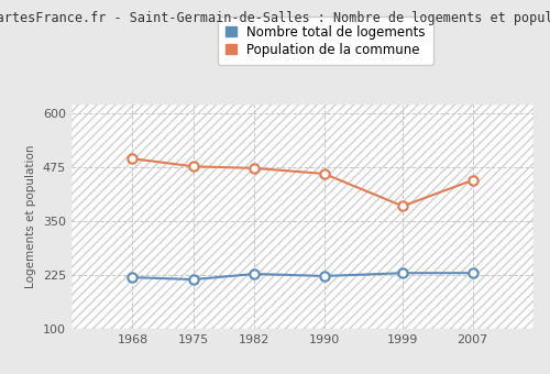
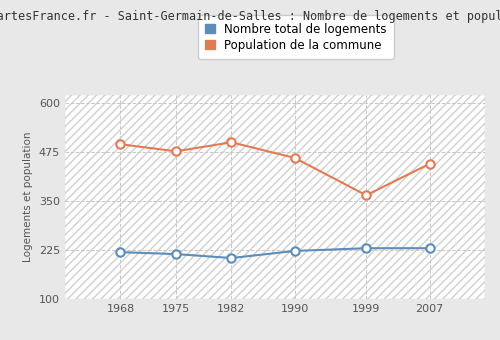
Nombre total de logements/1982: 228 -> 205
Population de la commune/1982: 473 -> 500
Population de la commune/1999: 385 -> 365
